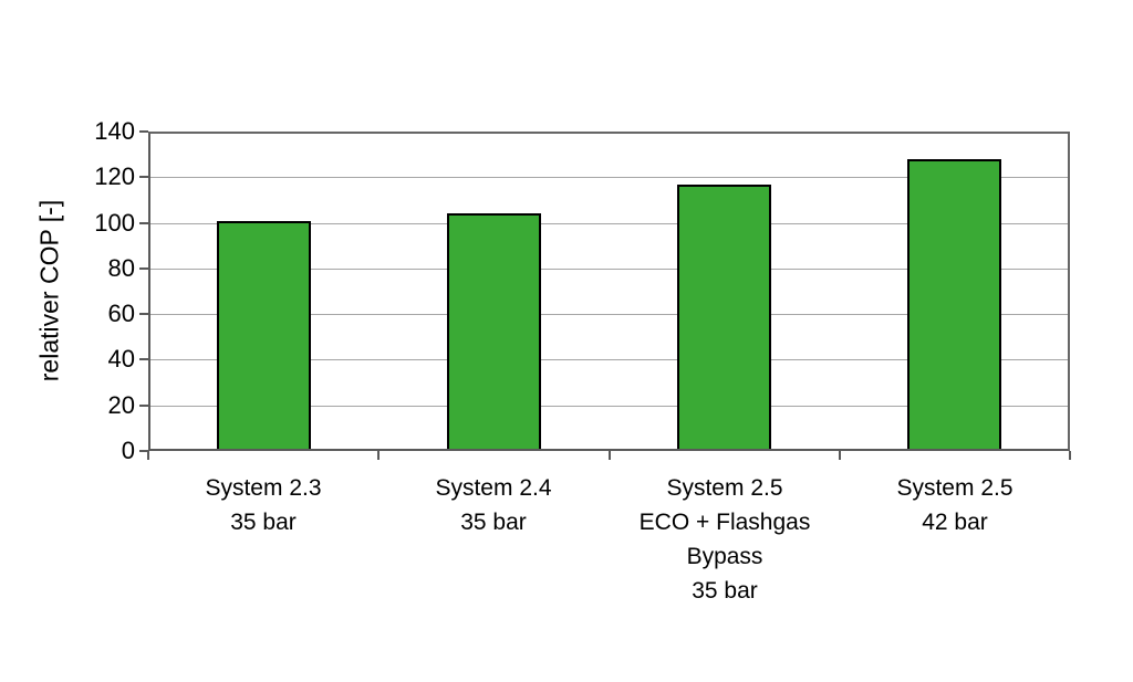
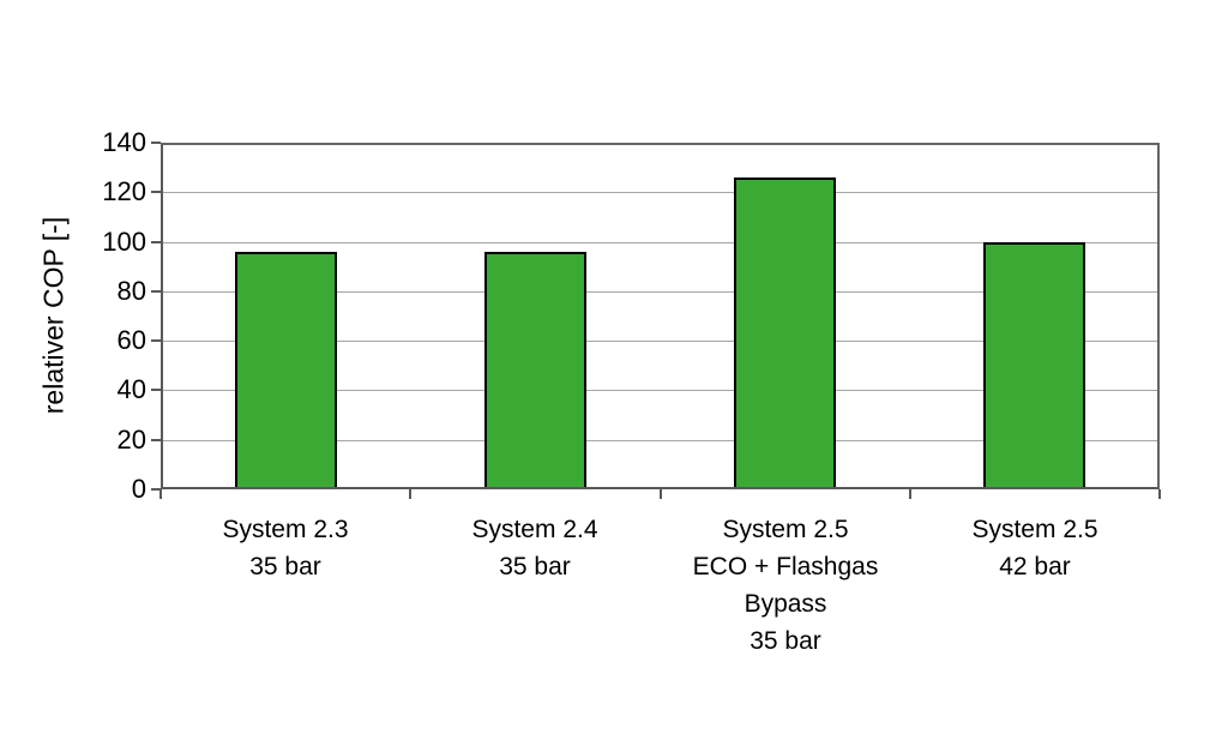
System 2.3 35 bar: 100 -> 95
System 2.4 35 bar: 103 -> 95
System 2.5 ECO + Flashgas Bypass 35 bar: 116 -> 125
System 2.5 42 bar: 127 -> 99
